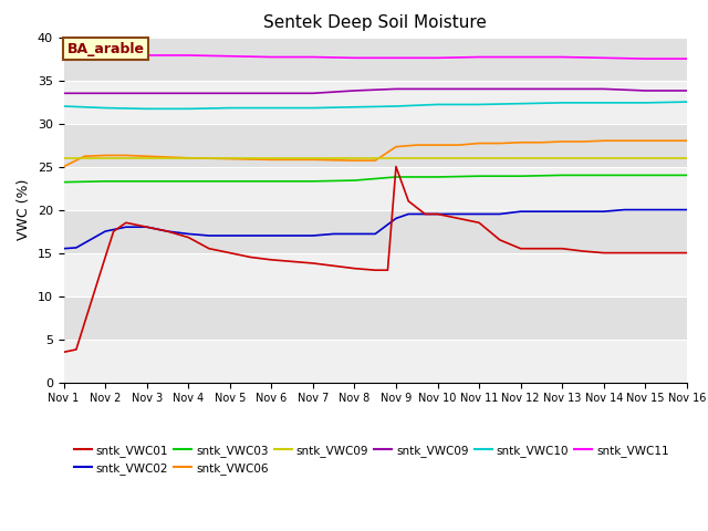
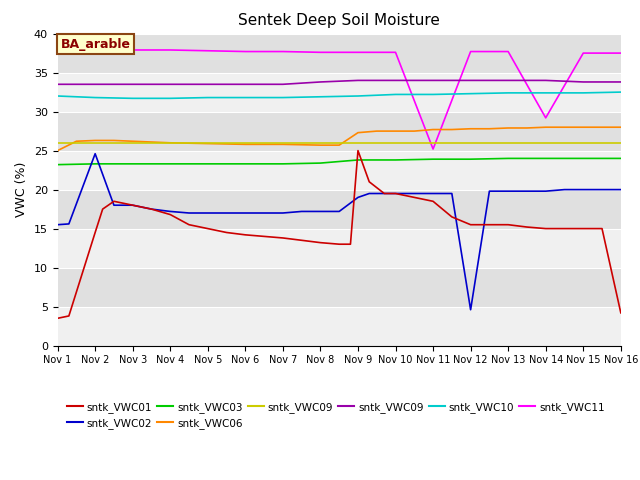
sntk_VWC02/Nov 2: 17.5 -> 24.6
sntk_VWC11/Nov 11: 37.7 -> 25.2
sntk_VWC02/Nov 12: 19.8 -> 4.6
sntk_VWC11/Nov 14: 37.6 -> 29.2
sntk_VWC01/Nov 16: 15.0 -> 4.2
